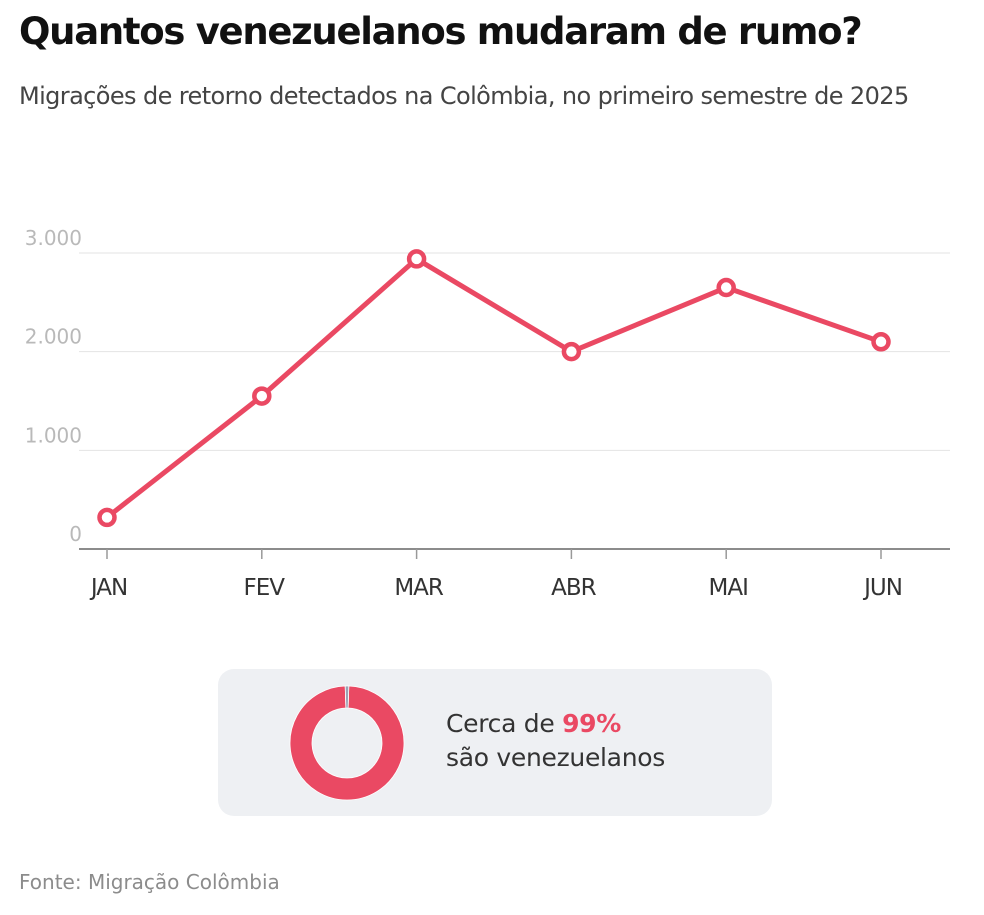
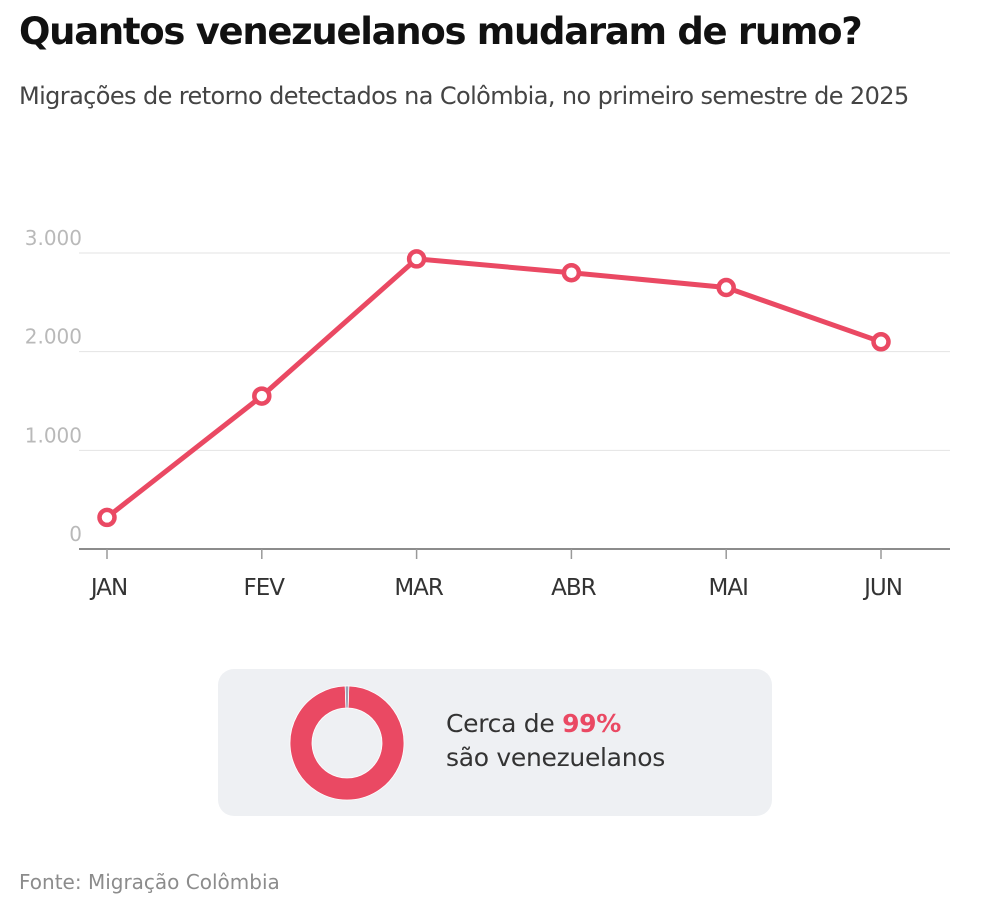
ABR: 2000 -> 2800
